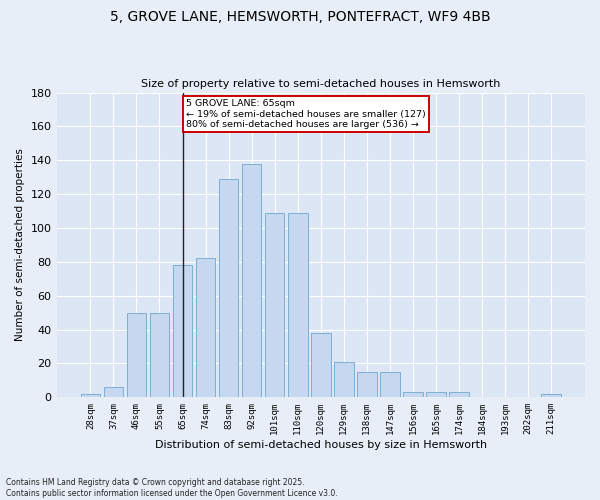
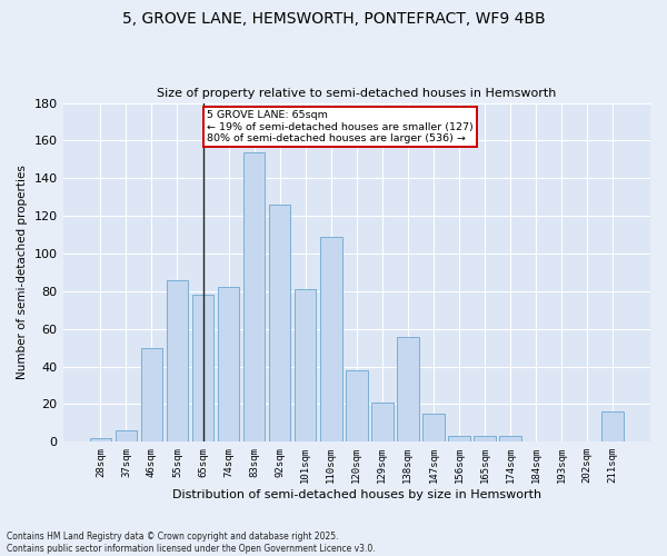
55sqm: 50 -> 86
83sqm: 129 -> 154
92sqm: 138 -> 126
101sqm: 109 -> 81
138sqm: 15 -> 56
211sqm: 2 -> 16
